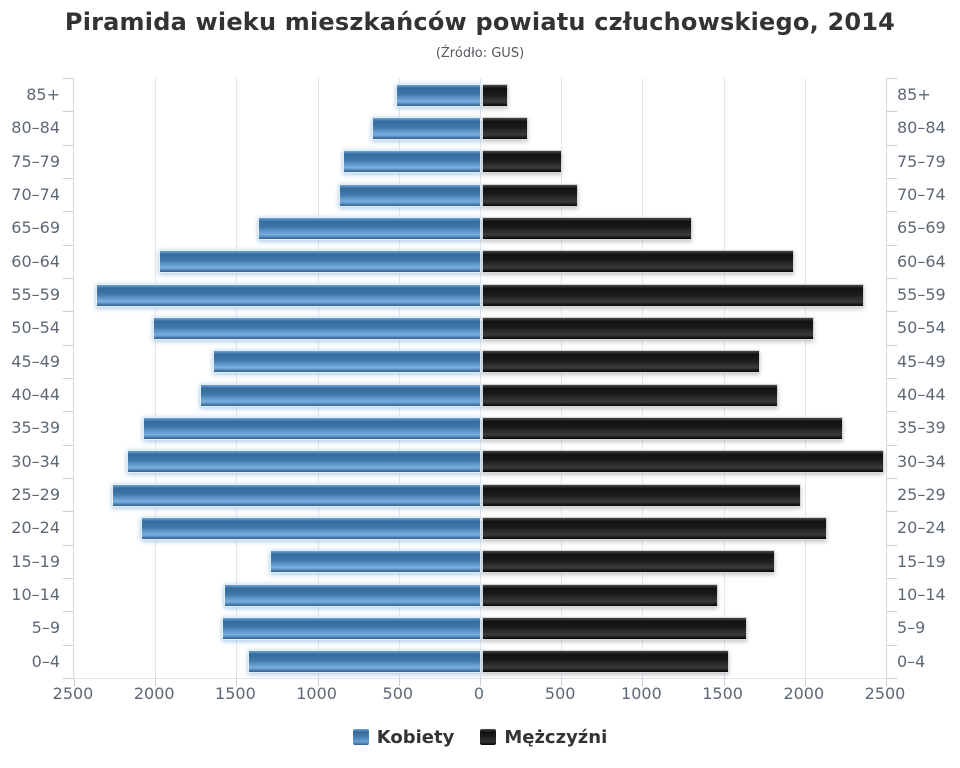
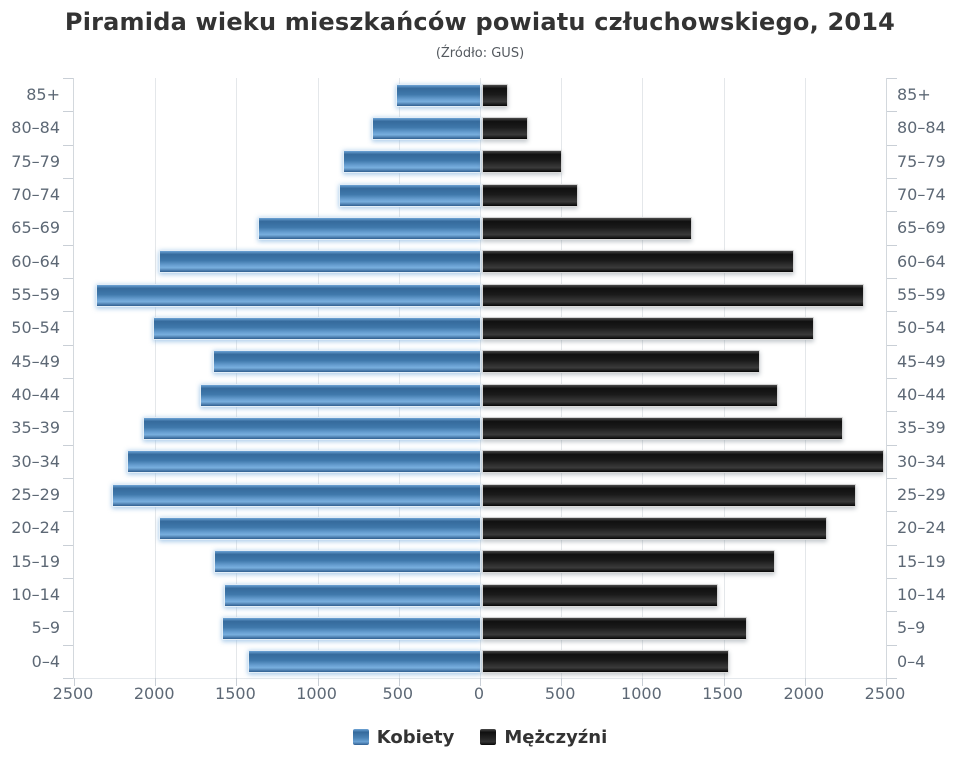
Mężczyźni/25–29: 1950 -> 2290
Kobiety/20–24: 2080 -> 1970
Kobiety/15–19: 1290 -> 1630
